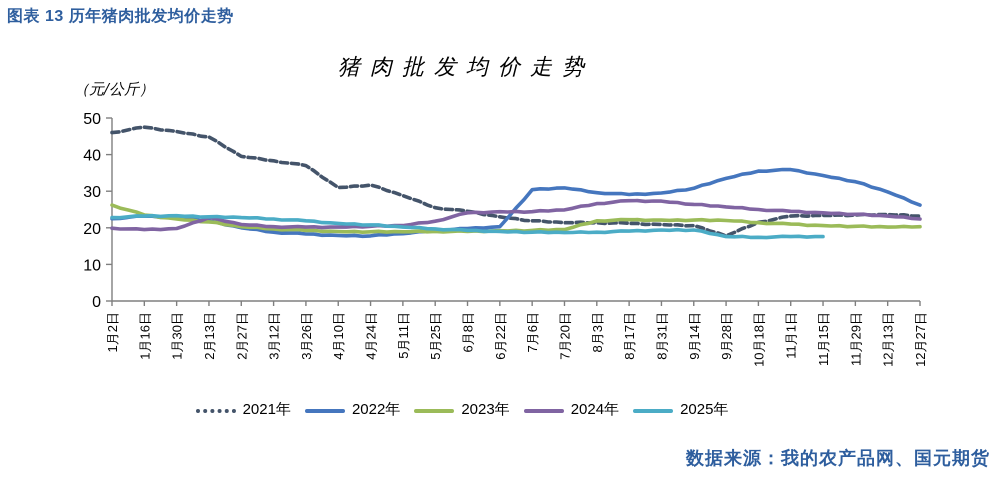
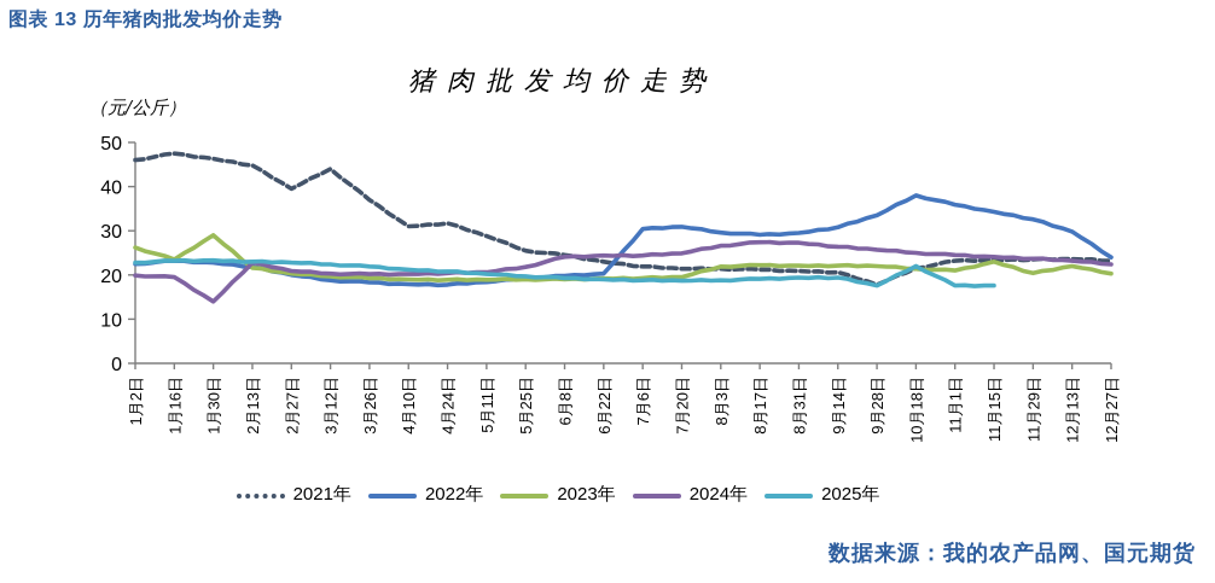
2023年/1月30日: 22 -> 29
2024年/1月30日: 20 -> 14
2021年/3月12日: 38 -> 44
2022年/10月18日: 36 -> 38
2025年/10月18日: 17 -> 22
2023年/11月15日: 21 -> 23
2023年/12月13日: 20 -> 22
2022年/12月27日: 26 -> 24
